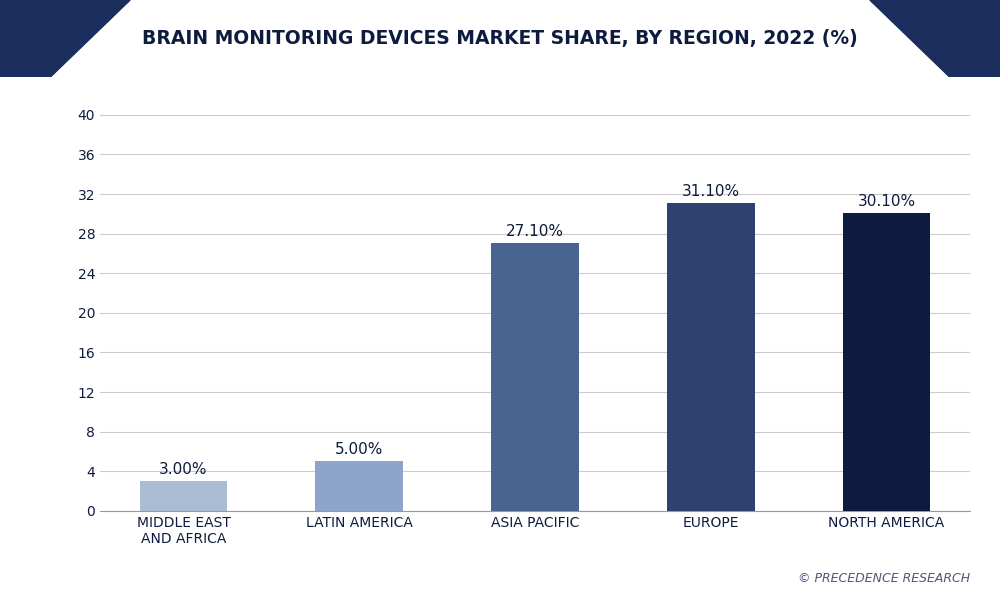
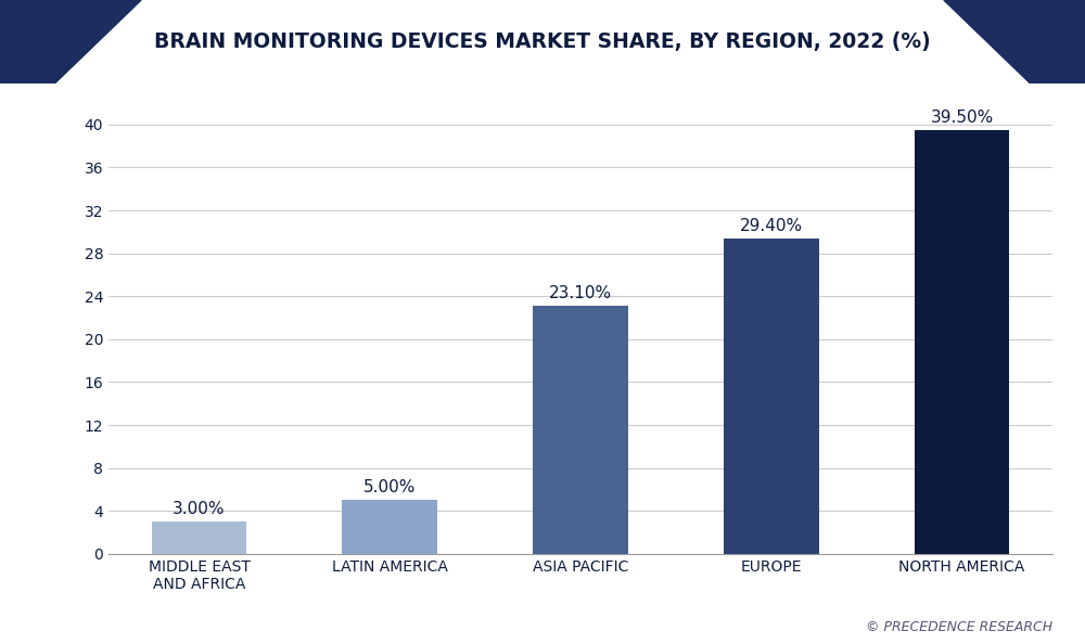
ASIA PACIFIC: 27.10% -> 23.10%
EUROPE: 31.10% -> 29.40%
NORTH AMERICA: 30.10% -> 39.50%
